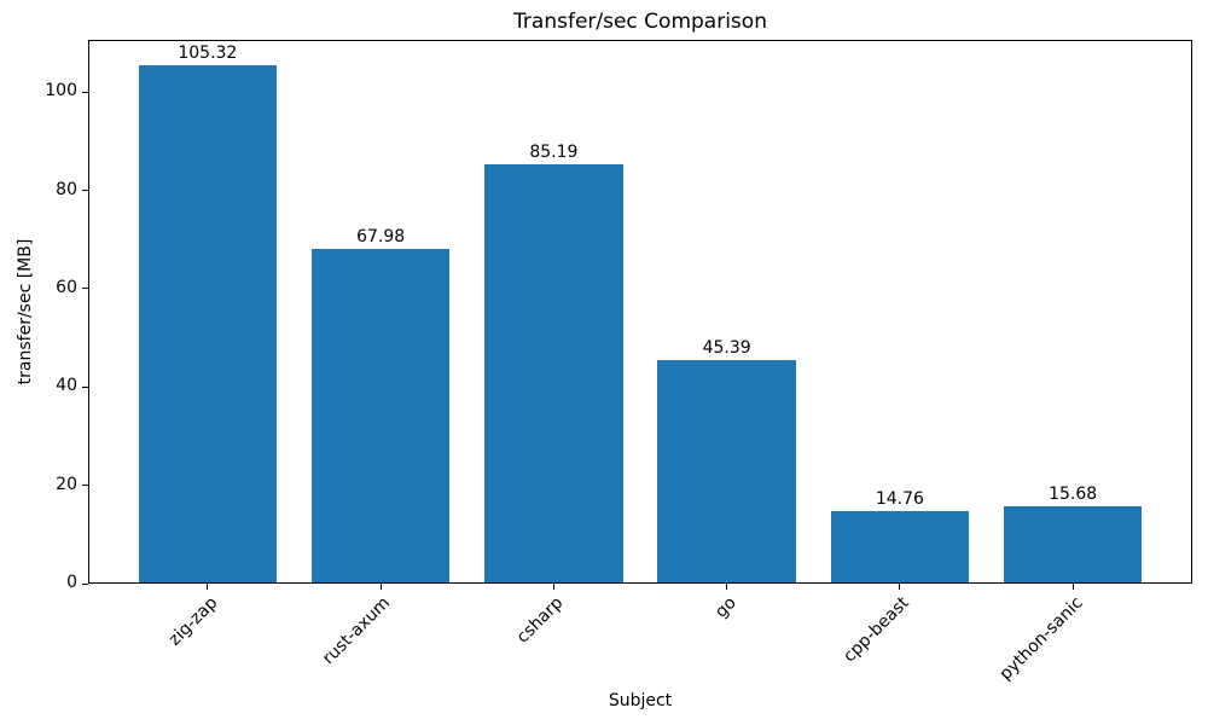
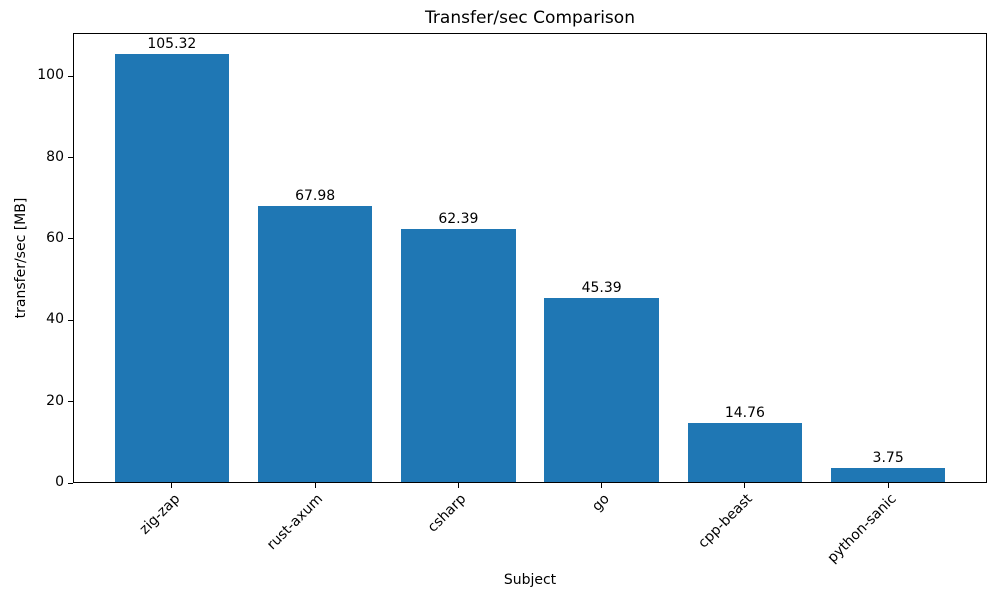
csharp: 85.19 -> 62.39
python-sanic: 15.68 -> 3.75
